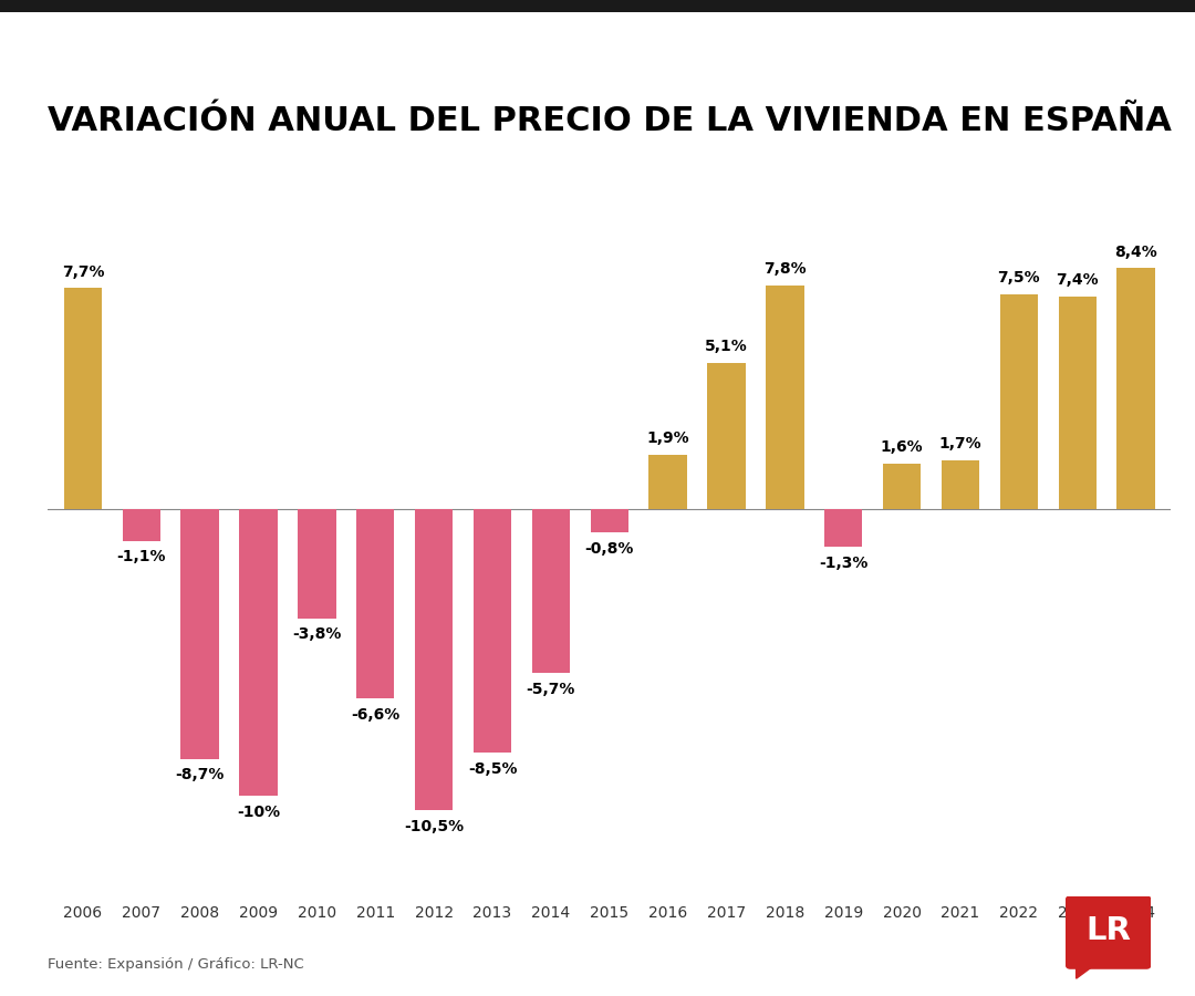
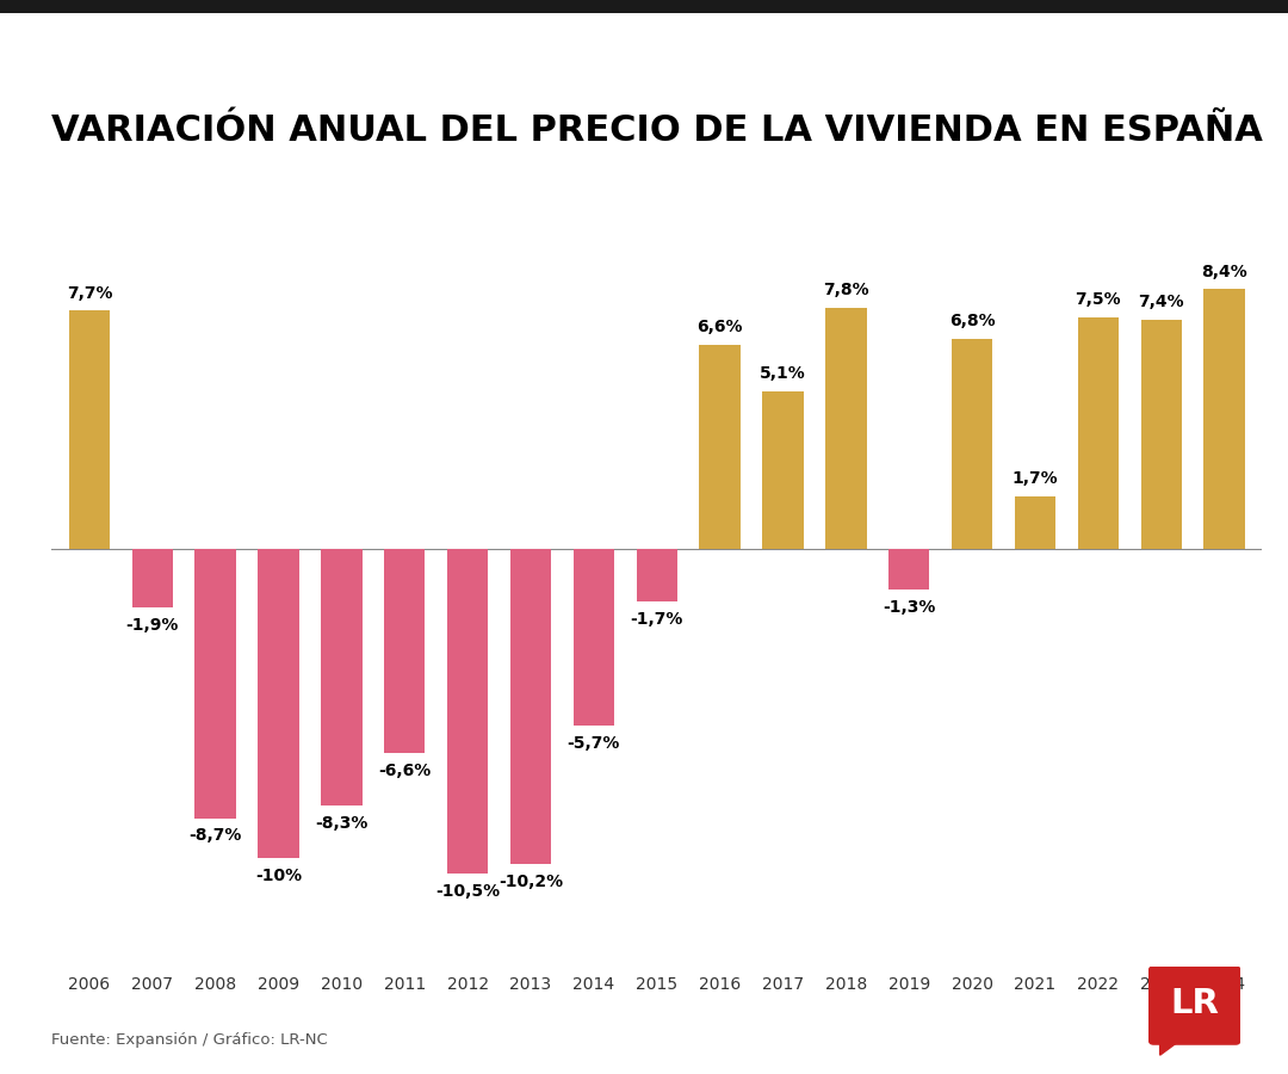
2007: -1,1% -> -1,9%
2010: -3,8% -> -8,3%
2013: -8,5% -> -10,2%
2015: -0,8% -> -1,7%
2016: 1,9% -> 6,6%
2020: 1,6% -> 6,8%
